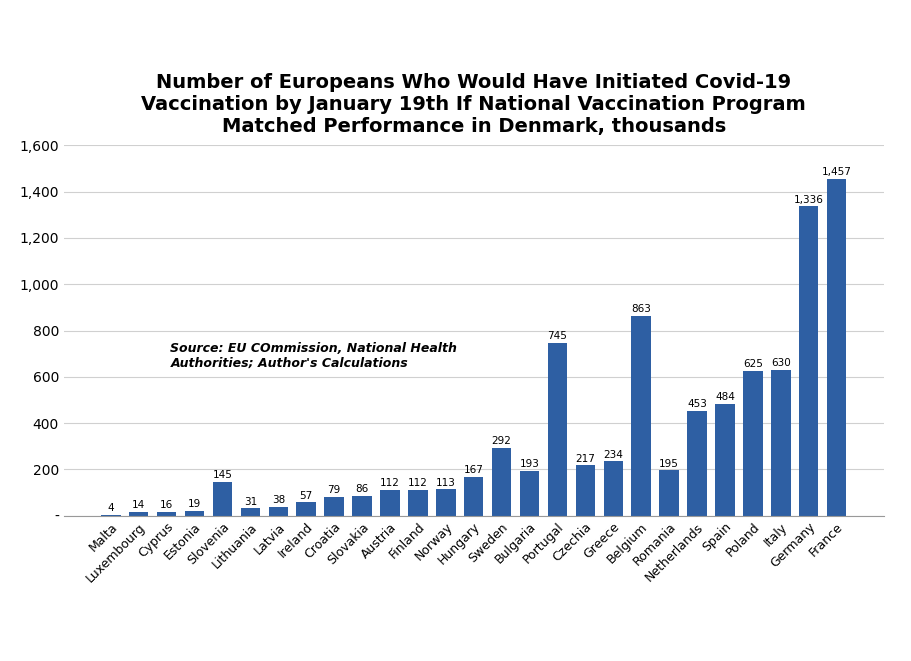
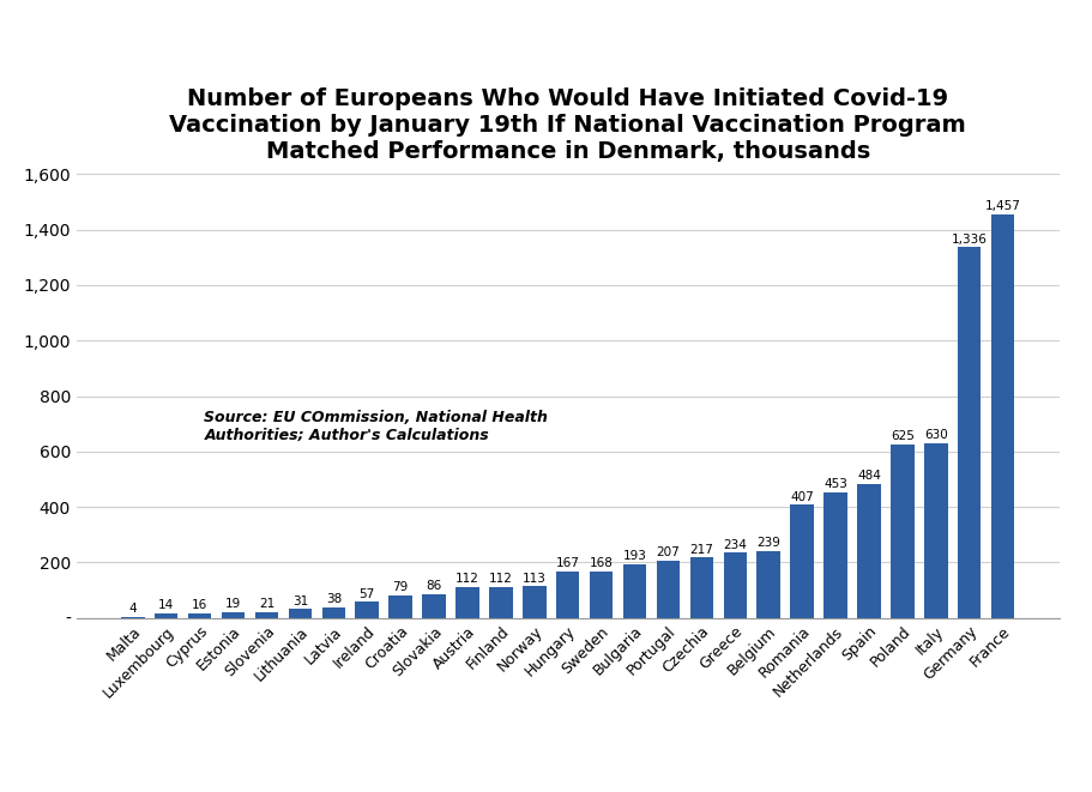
Slovenia: 145 -> 21
Sweden: 292 -> 168
Portugal: 745 -> 207
Belgium: 863 -> 239
Romania: 195 -> 407
